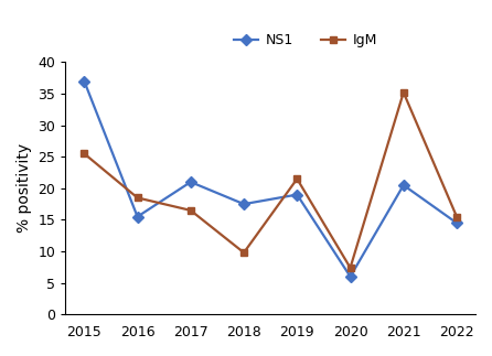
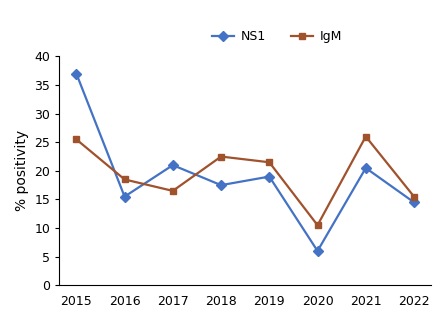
IgM/2018: 9.8 -> 22.5
IgM/2020: 7.4 -> 10.5
IgM/2021: 35.2 -> 26.0
